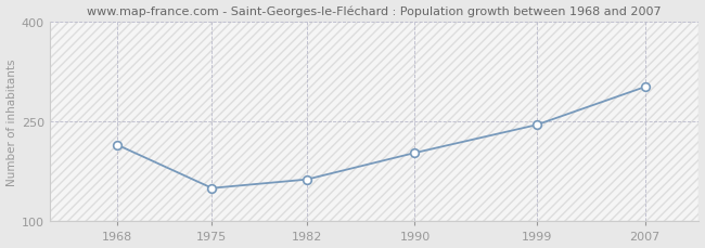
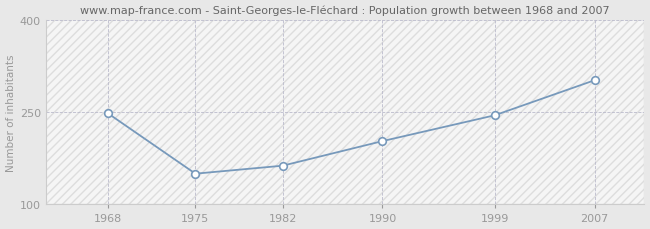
1968: 215 -> 248
